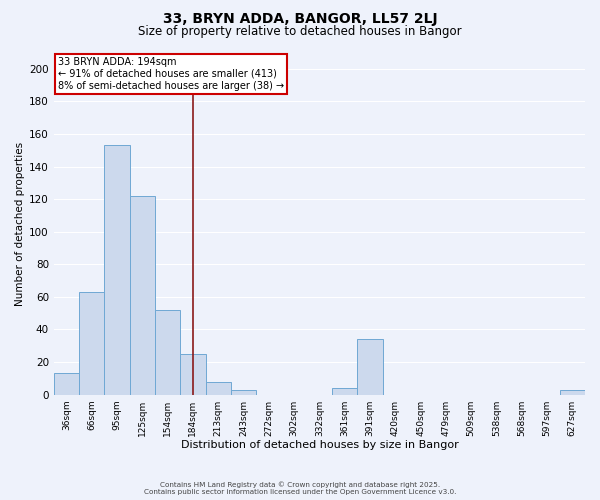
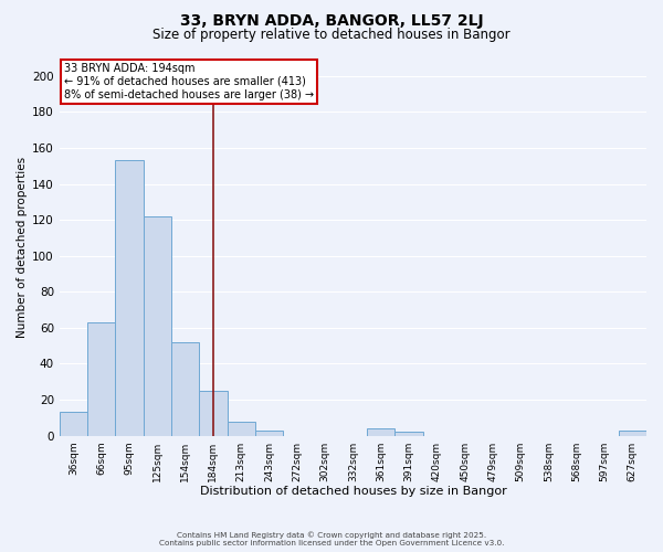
391sqm: 34 -> 2
